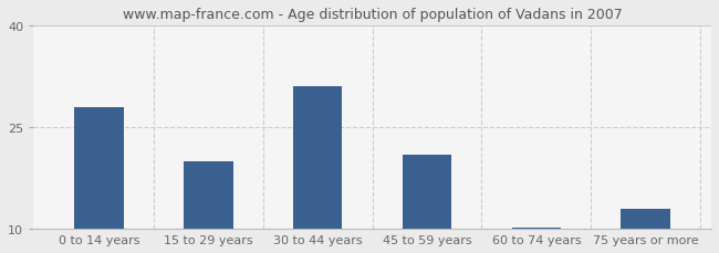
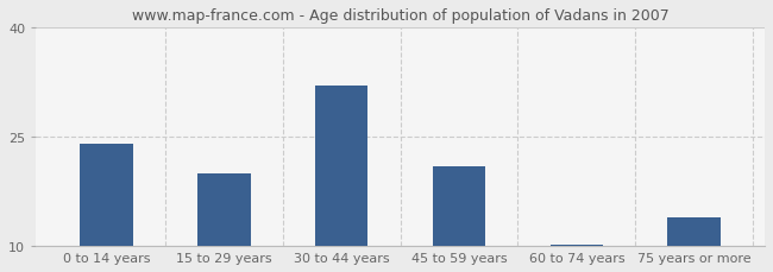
0 to 14 years: 28.0 -> 24.0
30 to 44 years: 31.0 -> 32.0
75 years or more: 13.0 -> 14.0
